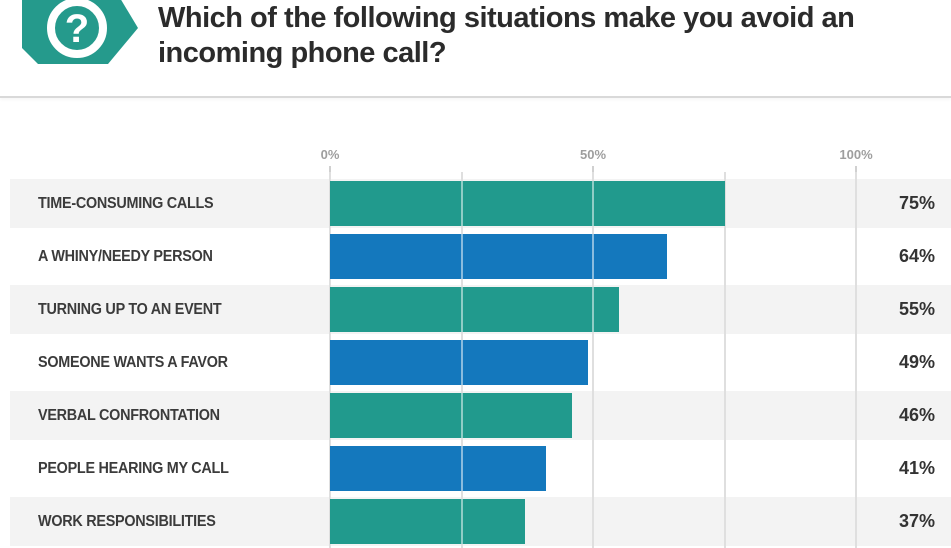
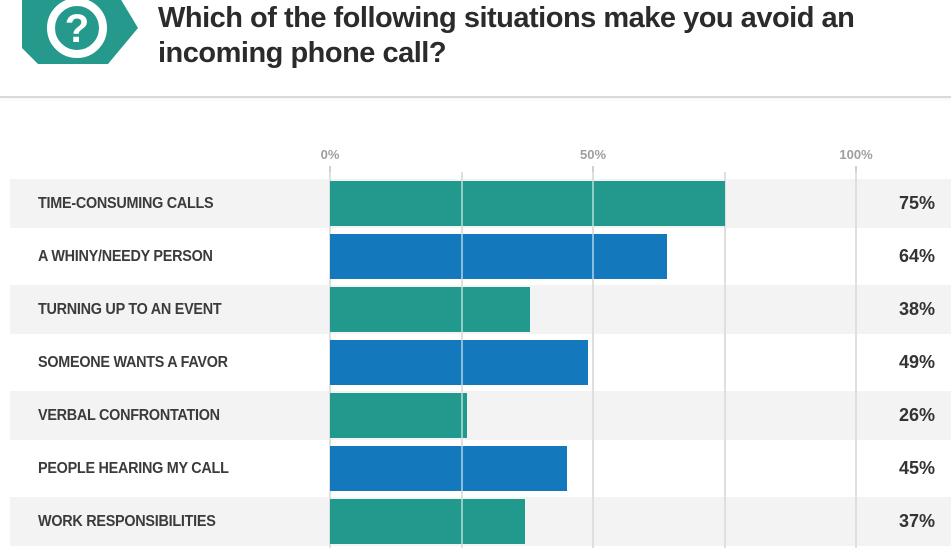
TURNING UP TO AN EVENT: 55% -> 38%
VERBAL CONFRONTATION: 46% -> 26%
PEOPLE HEARING MY CALL: 41% -> 45%
